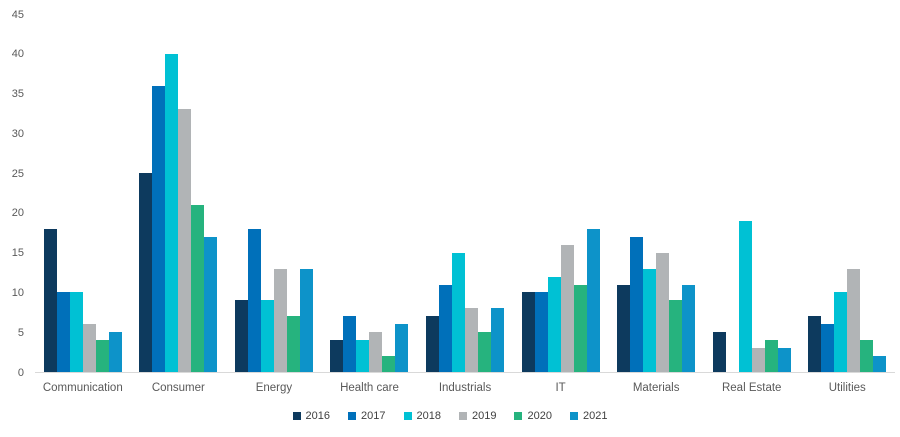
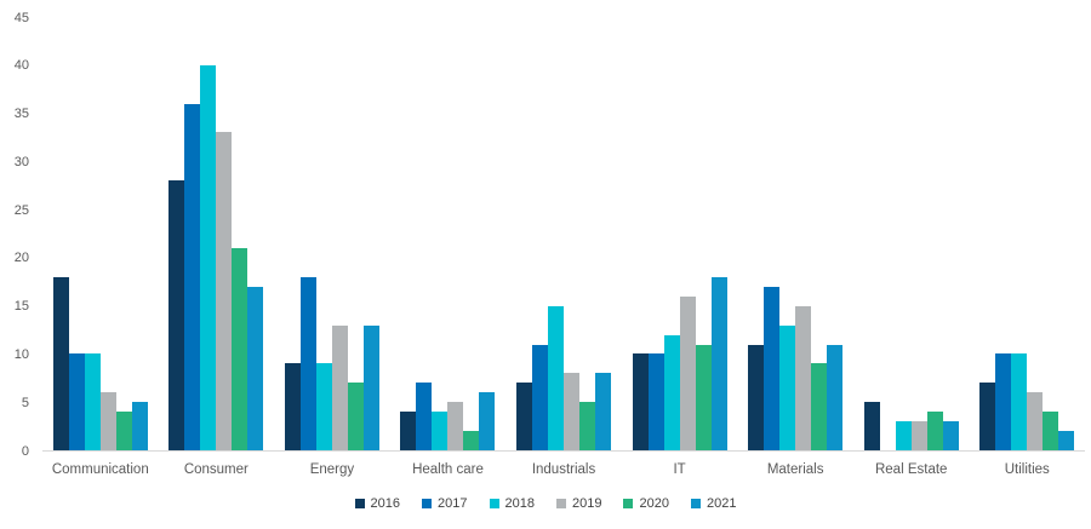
2016/Consumer: 25 -> 28
2018/Real Estate: 19 -> 3
2017/Utilities: 6 -> 10
2019/Utilities: 13 -> 6
